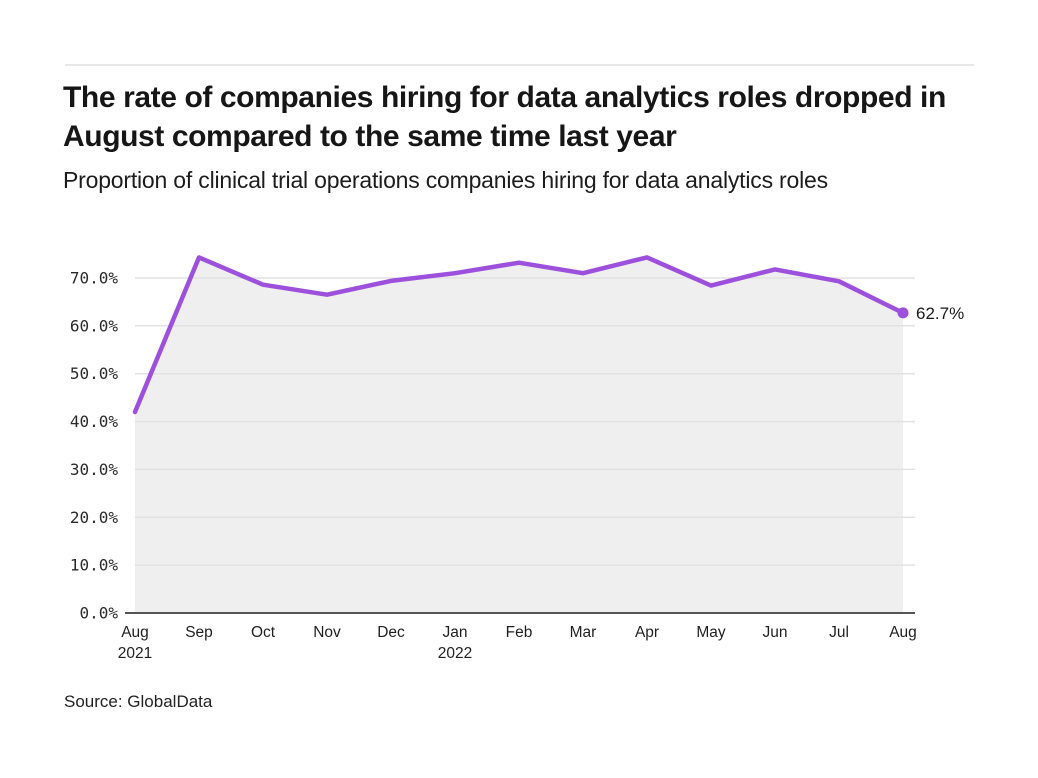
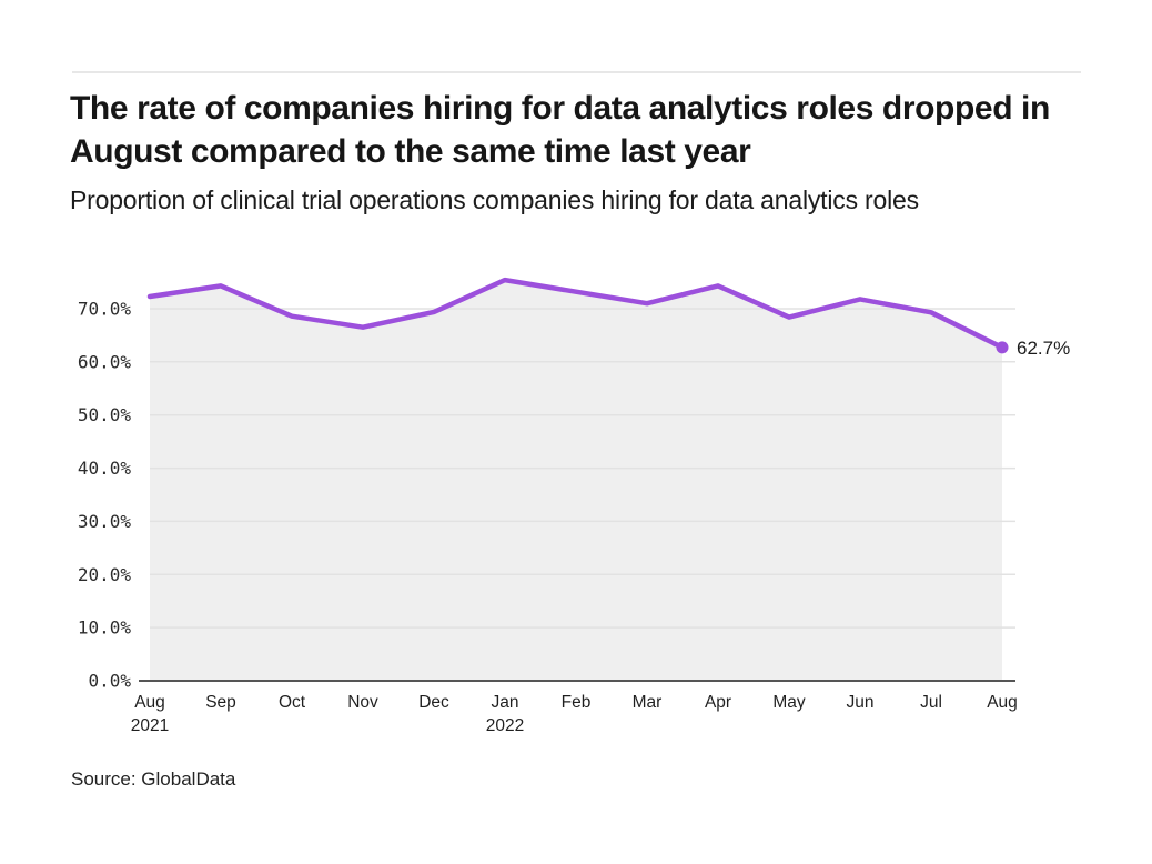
Aug 2021: 42% -> 72%
Jan 2022: 71% -> 75%
